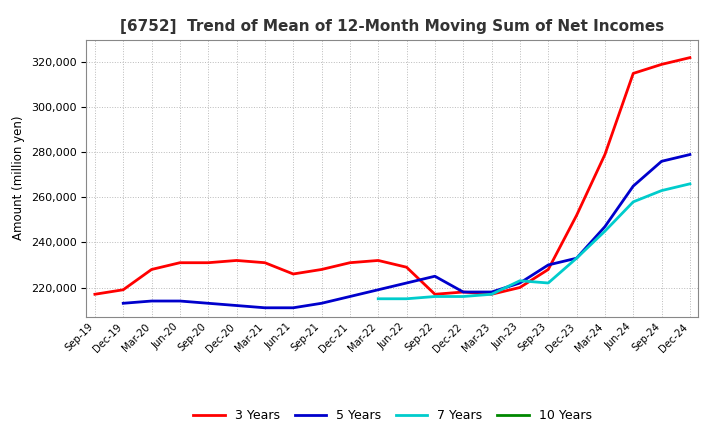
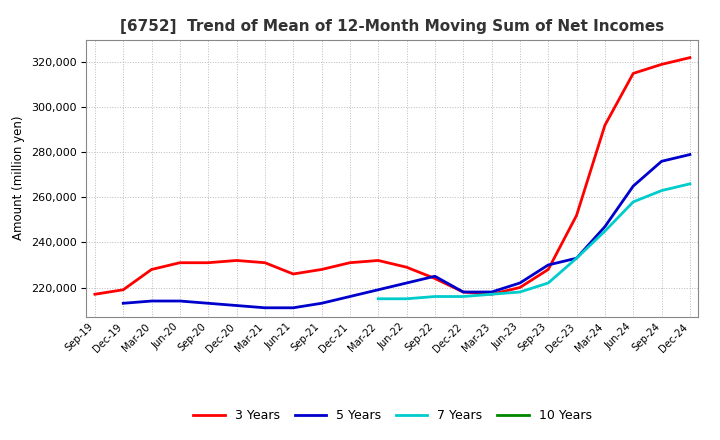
3 Years/Sep-22: 217,000 -> 224,000
7 Years/Jun-23: 223,000 -> 218,000
3 Years/Mar-24: 279,000 -> 292,000
